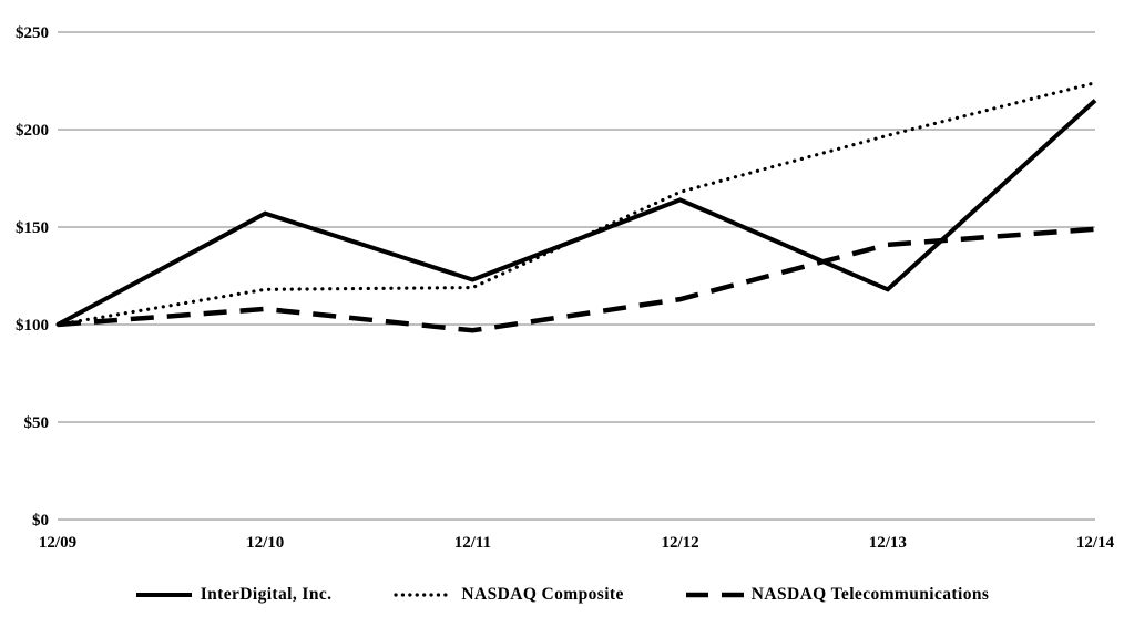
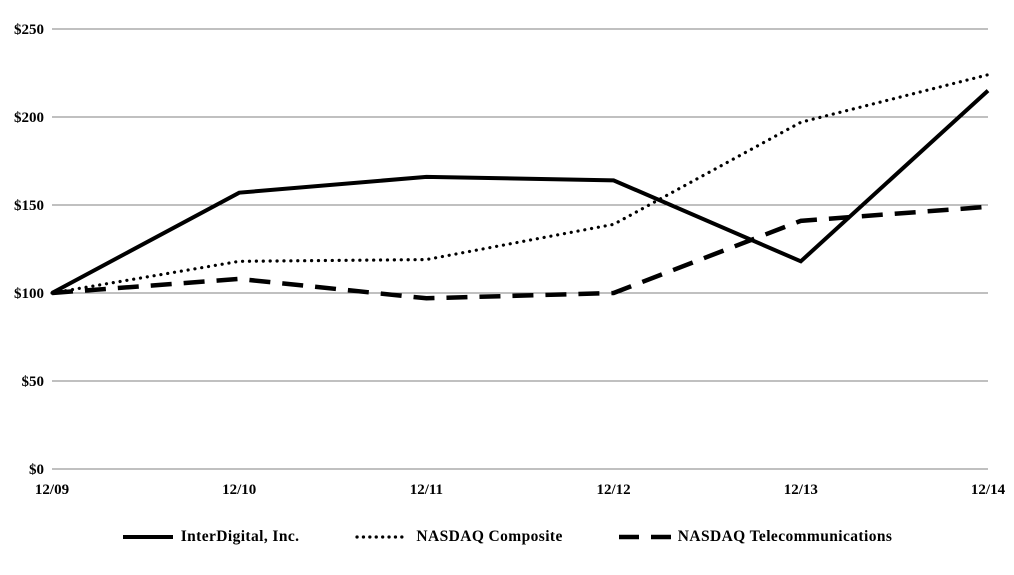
InterDigital, Inc./12/11: $123 -> $166
NASDAQ Composite/12/12: $168 -> $139
NASDAQ Telecommunications/12/12: $113 -> $100
